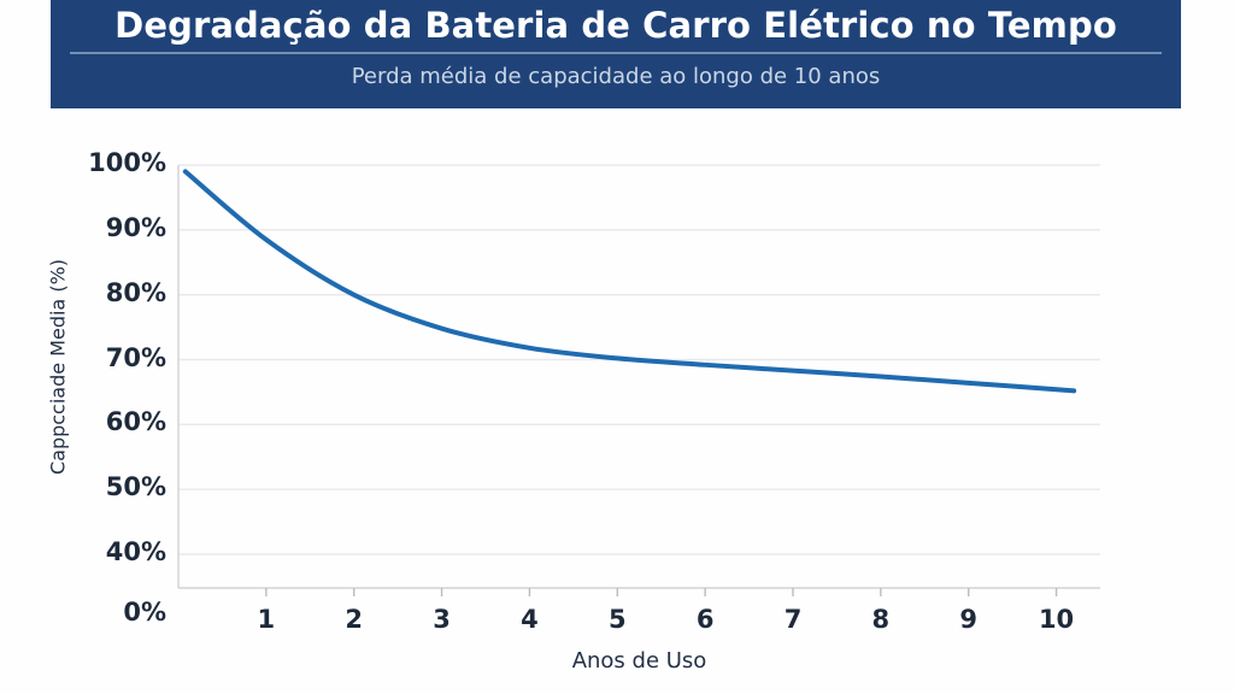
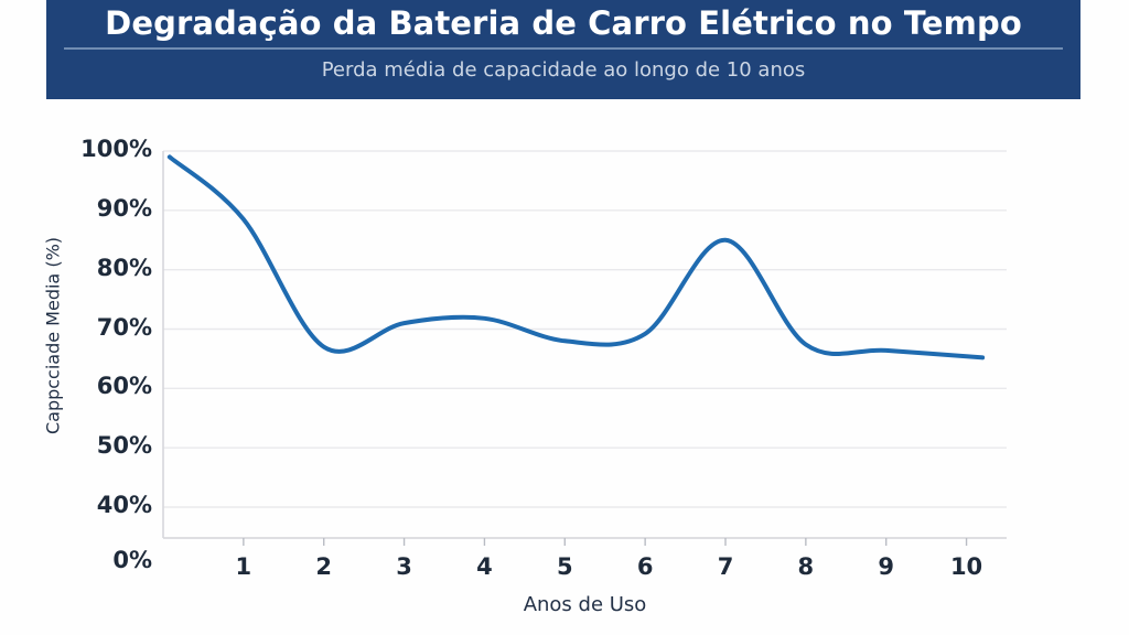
2: 80% -> 67%
3: 75% -> 71%
5: 70% -> 68%
7: 68% -> 85%
